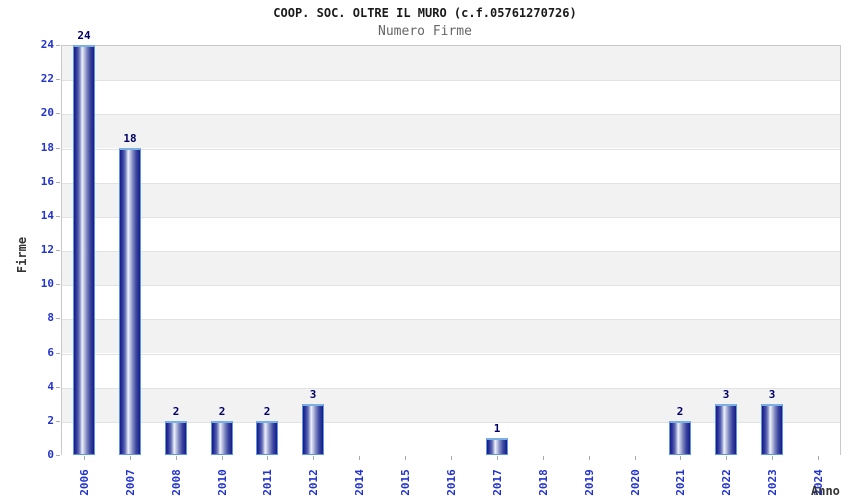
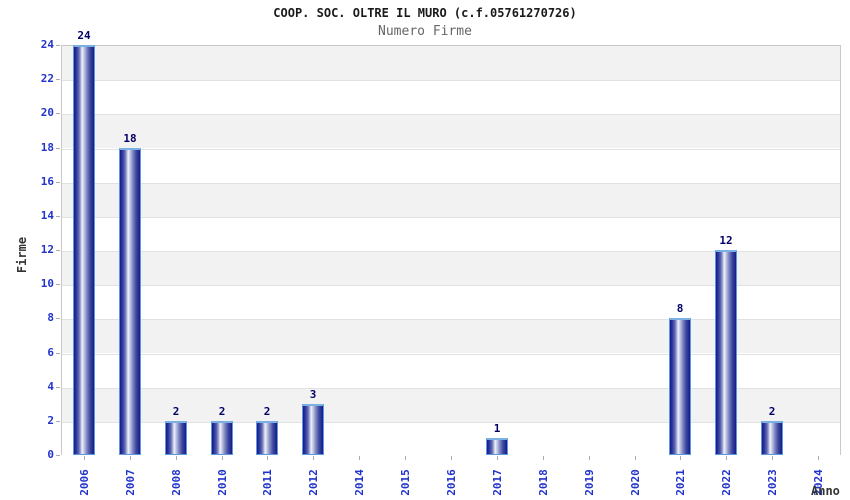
2021: 2 -> 8
2022: 3 -> 12
2023: 3 -> 2
